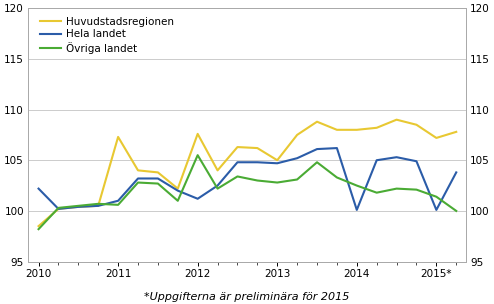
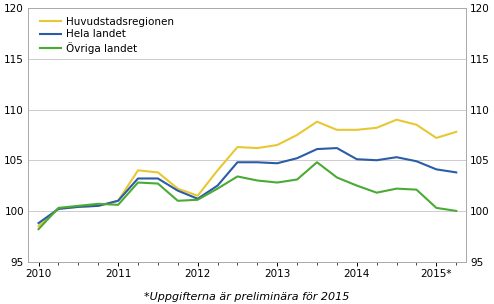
Hela landet/2010: 102.2 -> 98.8
Huvudstadsregionen/2011: 107.3 -> 101.0
Huvudstadsregionen/2012: 107.6 -> 101.5
Övriga landet/2012: 105.5 -> 101.1
Huvudstadsregionen/2013: 105.0 -> 106.5
Hela landet/2014: 100.1 -> 105.1
Hela landet/2015*: 100.1 -> 104.1
Övriga landet/2015*: 101.4 -> 100.3
